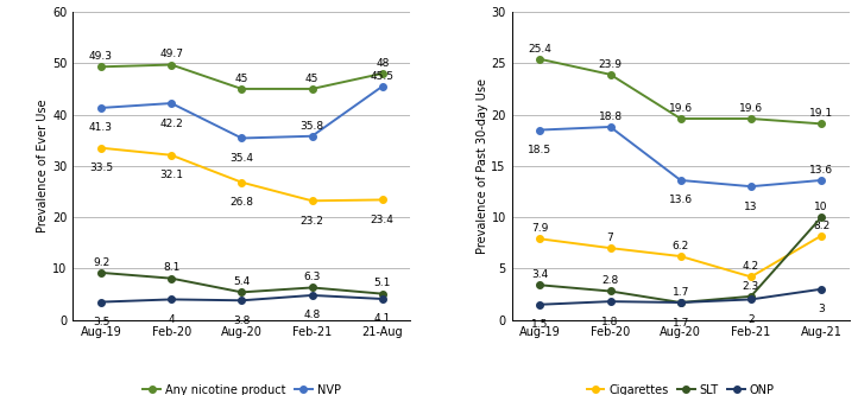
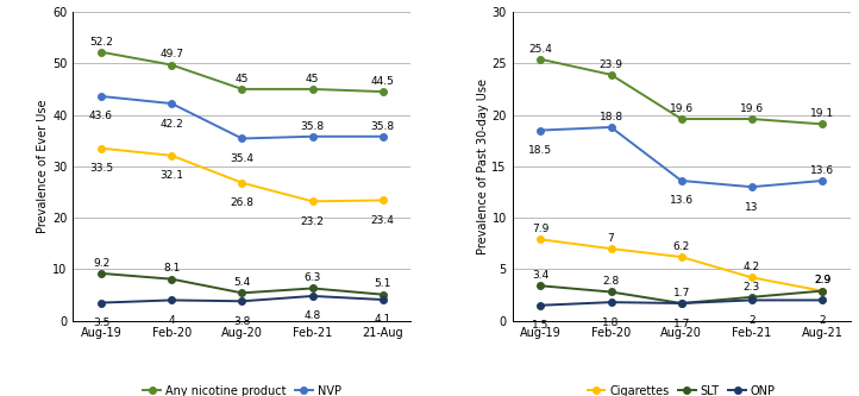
Any nicotine product/Aug-19: 49.3 -> 52.2
NVP/Aug-19: 41.3 -> 43.6
Any nicotine product/21-Aug: 48 -> 44.5
NVP/21-Aug: 45.5 -> 35.8
Cigarettes/Aug-21: 8.2 -> 2.9
SLT/Aug-21: 10.0 -> 2.9
ONP/Aug-21: 3 -> 2
